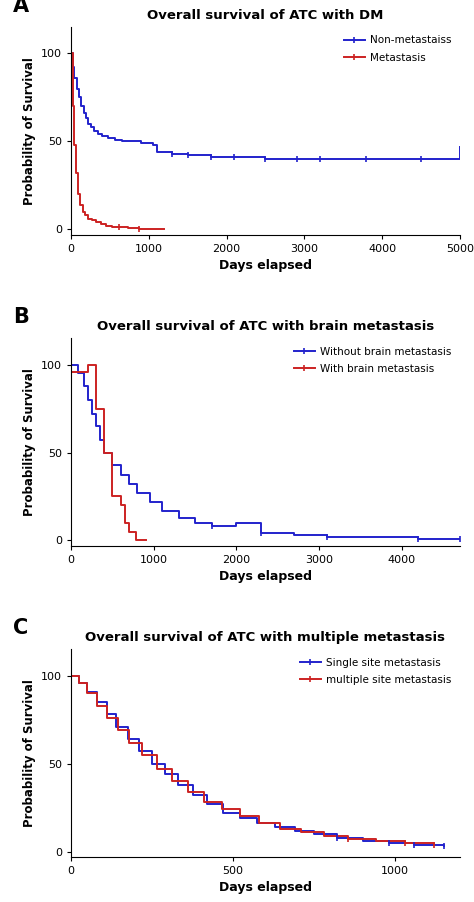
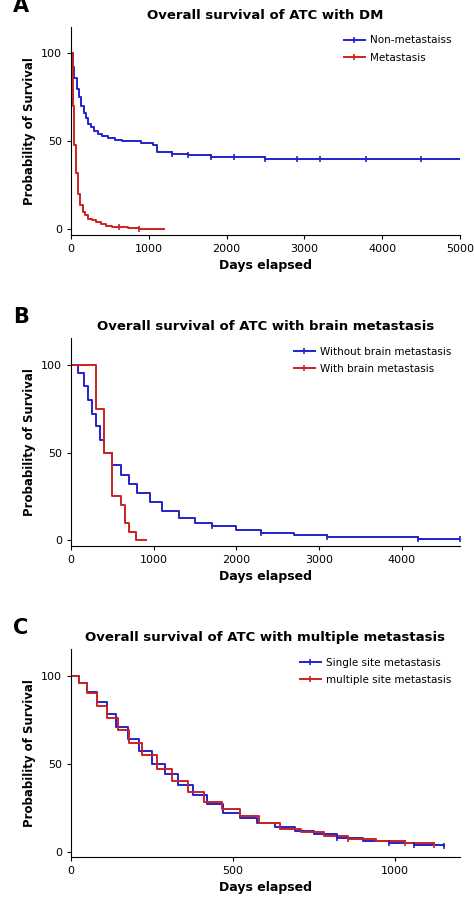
Overall survival of ATC with DM/Non-metastaiss/5000: 47 -> 40
Overall survival of ATC with brain metastasis/With brain metastasis/0: 96 -> 100
Overall survival of ATC with brain metastasis/Without brain metastasis/2000: 10 -> 6
